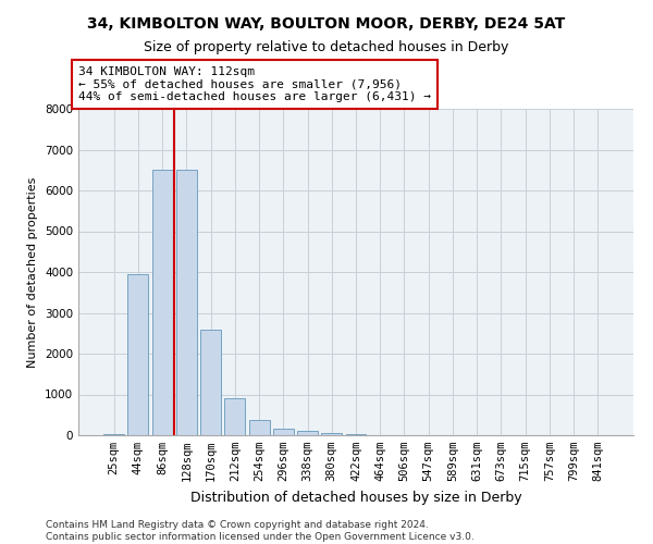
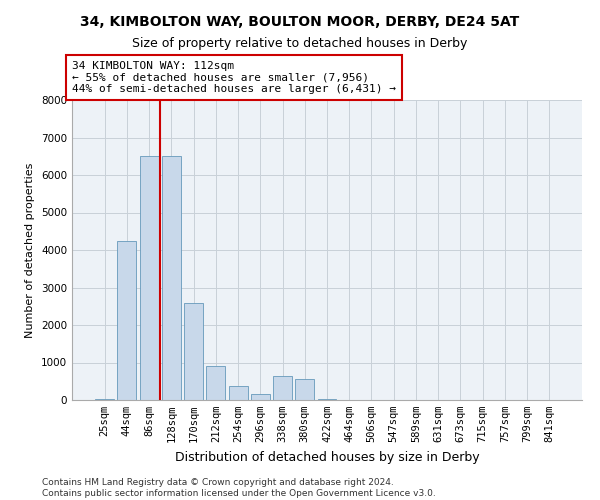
44sqm: 3950 -> 4250
338sqm: 100 -> 650
380sqm: 60 -> 550
